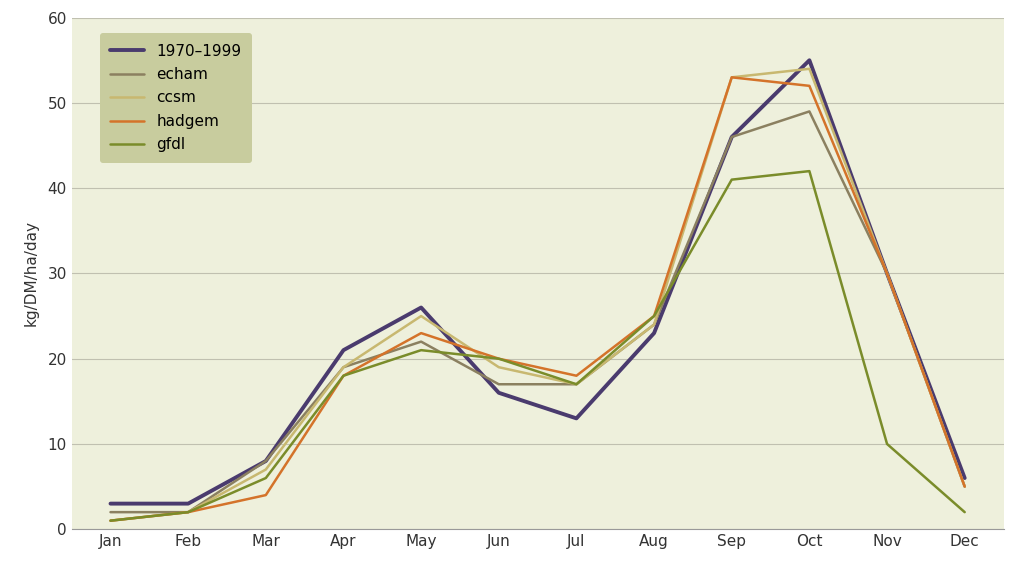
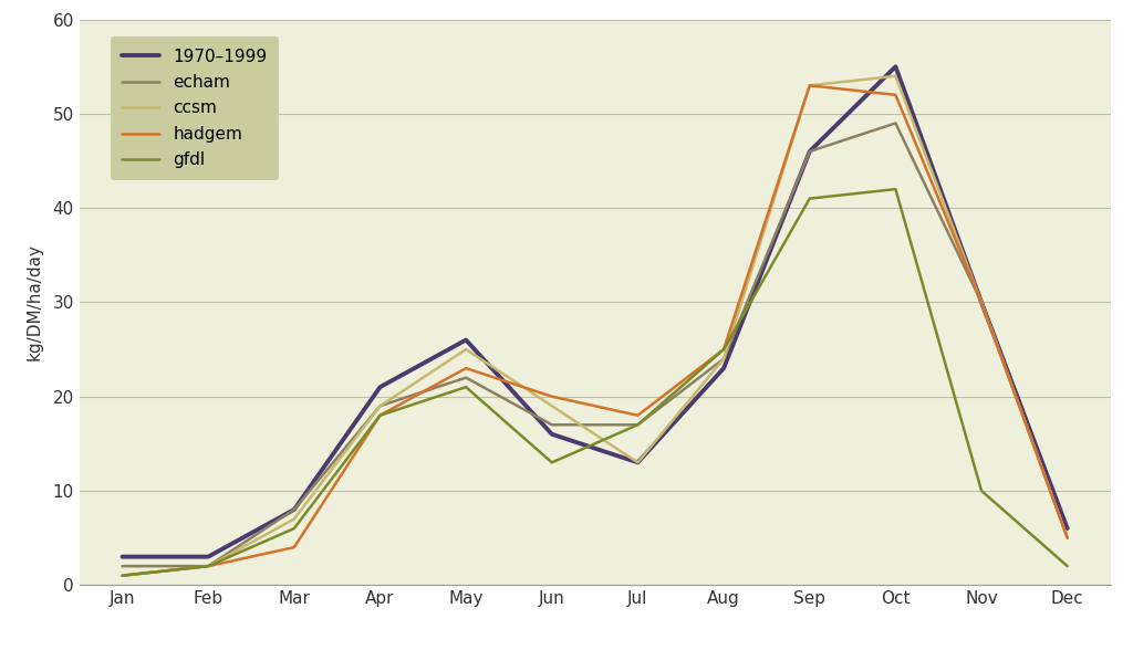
gfdl/Jun: 20 -> 13
ccsm/Jul: 17 -> 13
